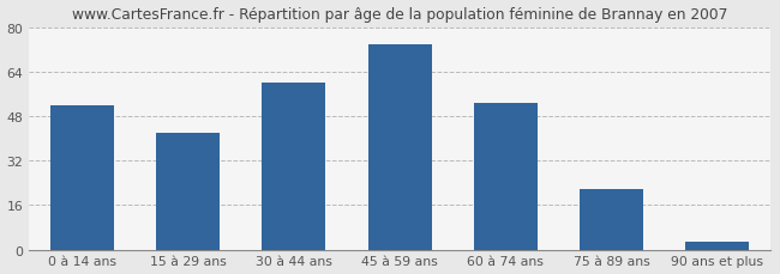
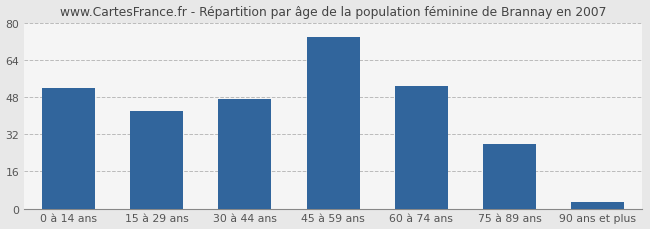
30 à 44 ans: 60 -> 47
75 à 89 ans: 22 -> 28
